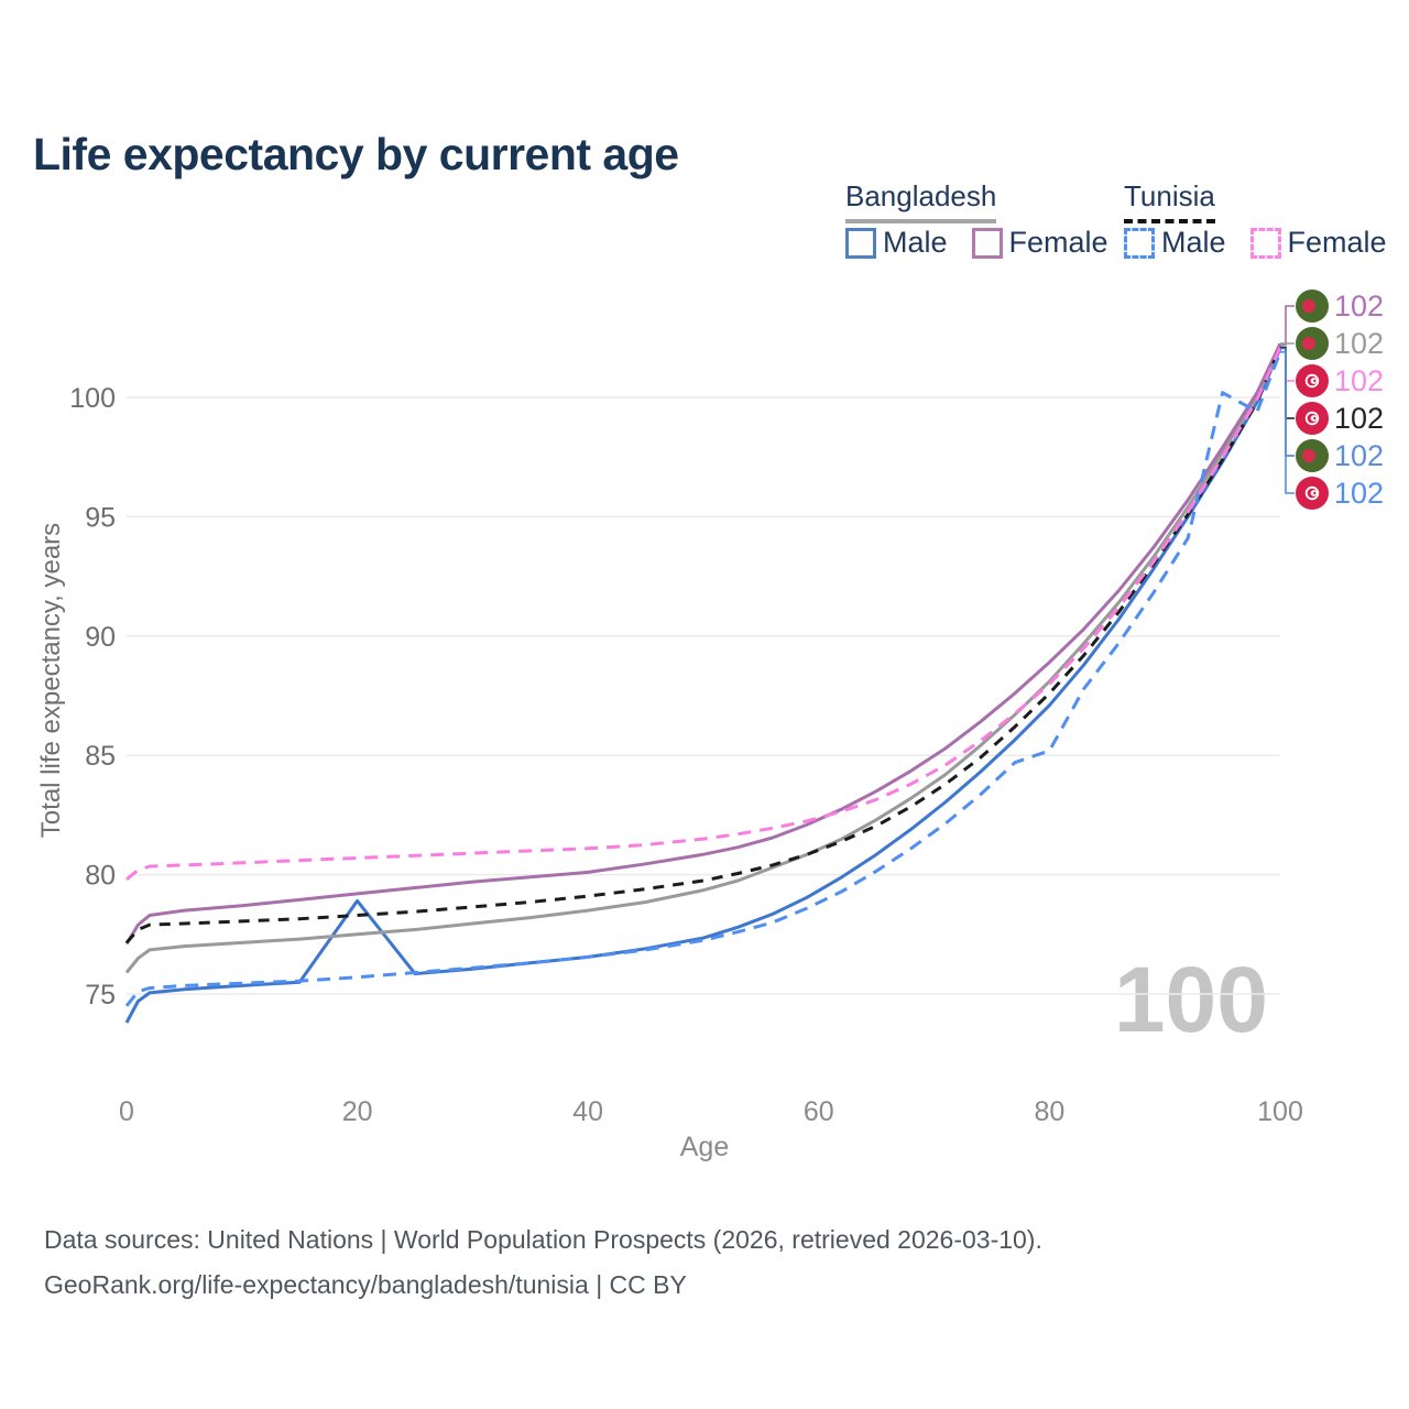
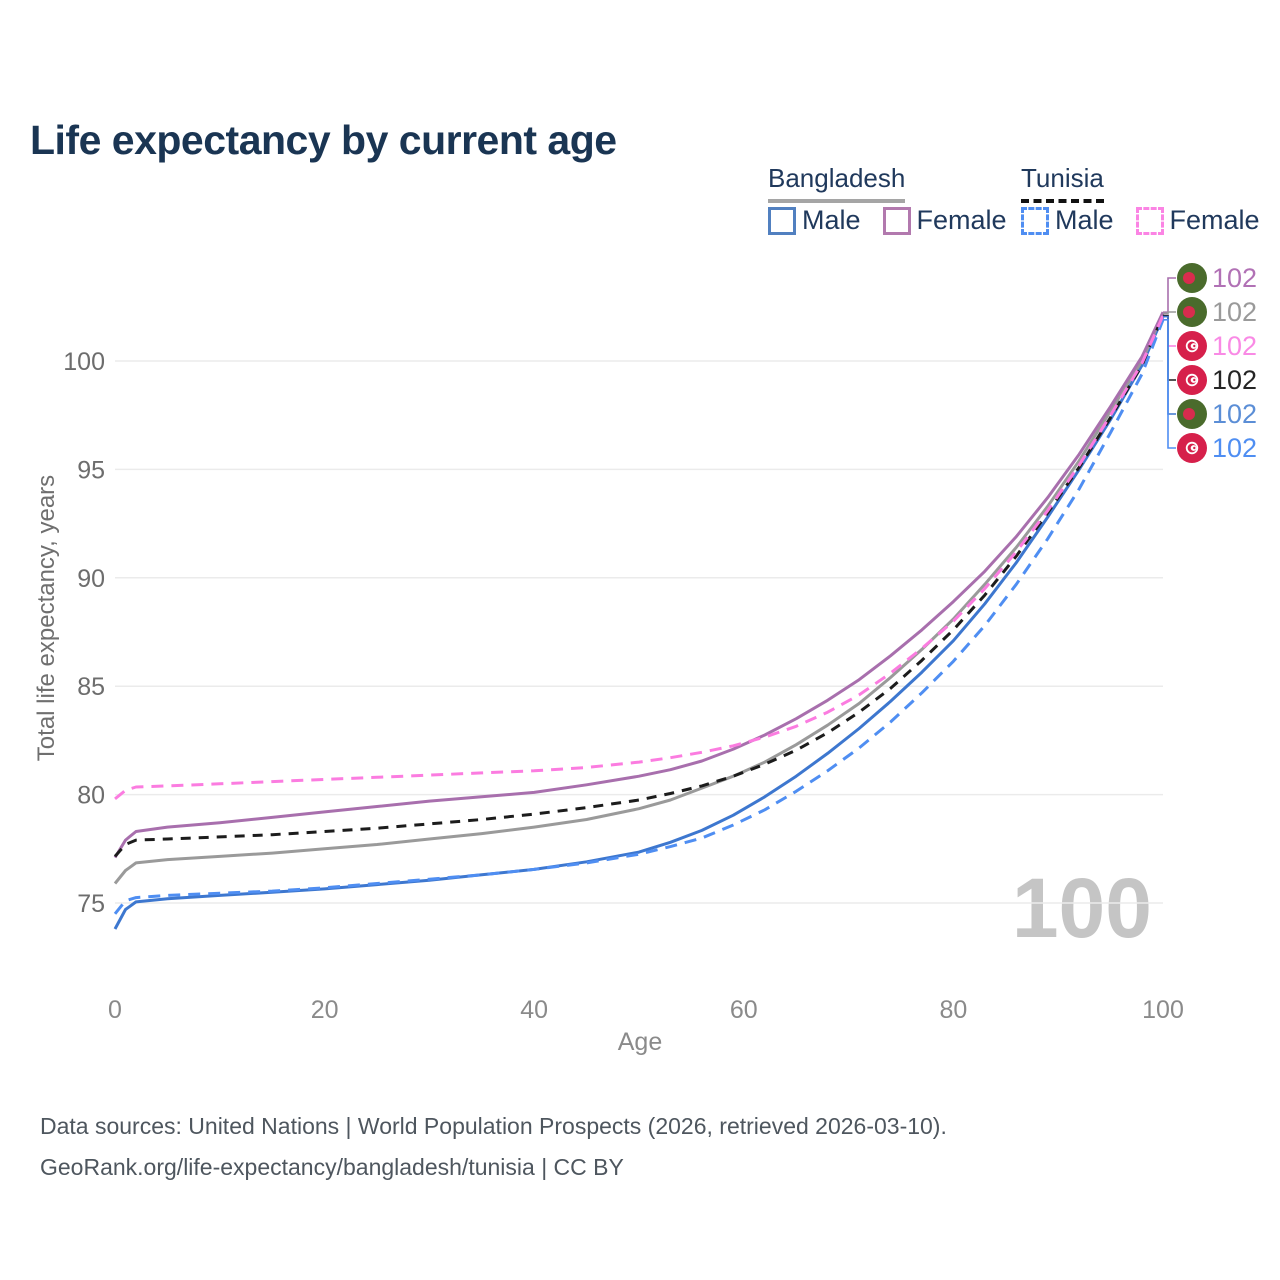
Bangladesh Male/20: 78.9 -> 75.7
Tunisia Male/80: 85.2 -> 86.2
Tunisia Male/95: 100.2 -> 96.7
